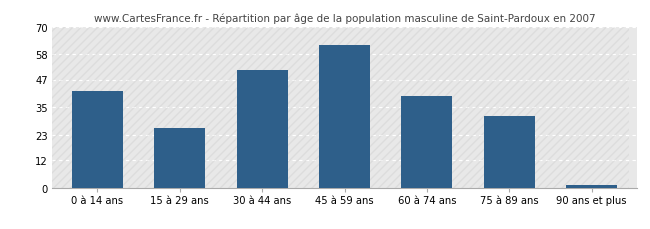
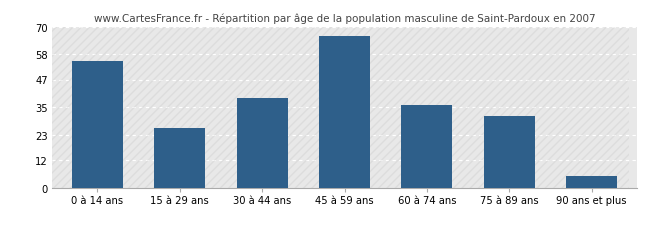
0 à 14 ans: 42 -> 55
30 à 44 ans: 51 -> 39
45 à 59 ans: 62 -> 66
60 à 74 ans: 40 -> 36
90 ans et plus: 1 -> 5
